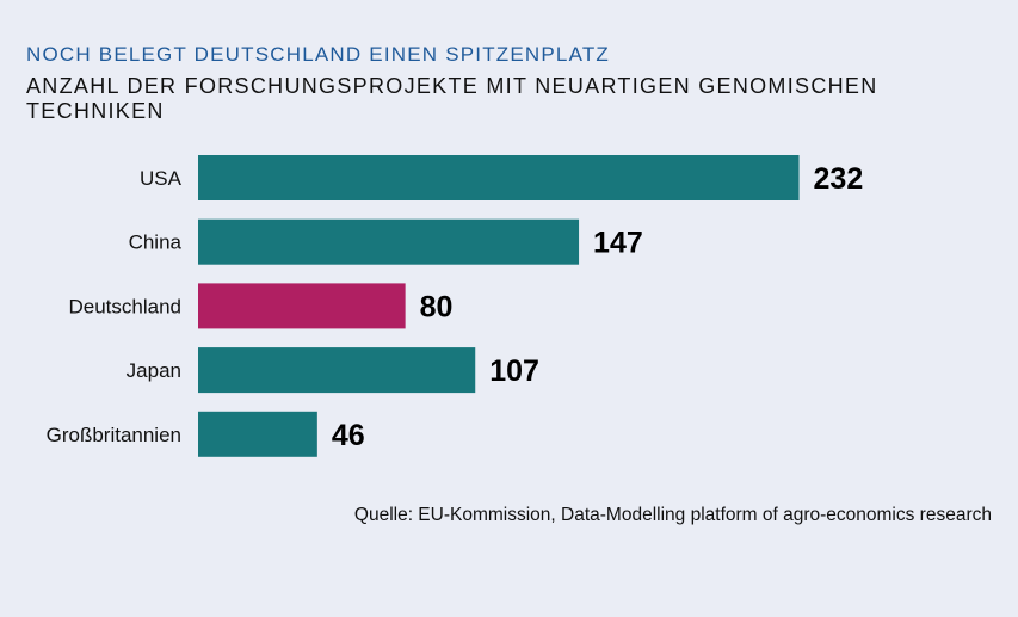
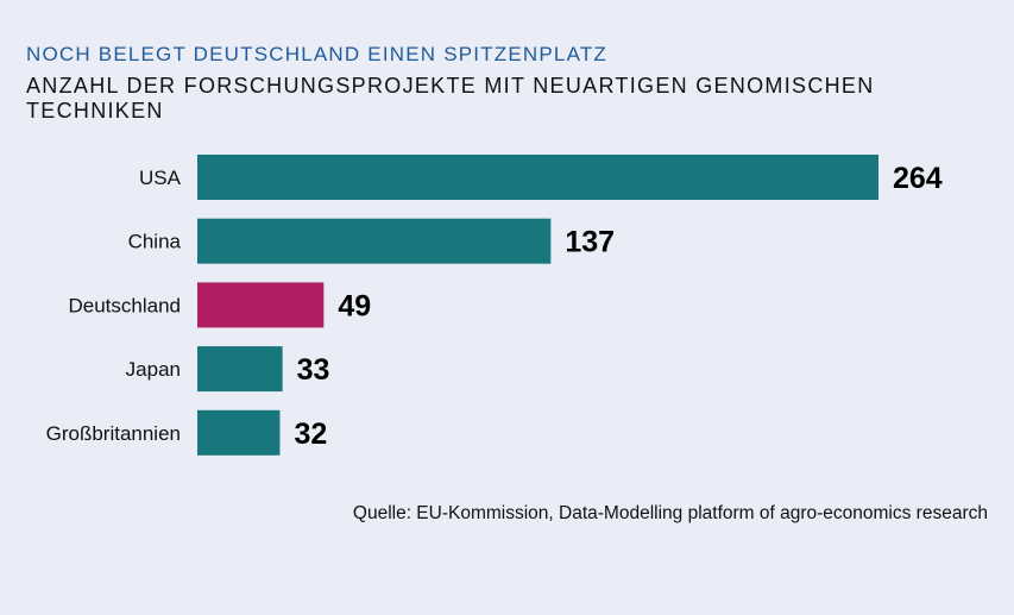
USA: 232 -> 264
China: 147 -> 137
Deutschland: 80 -> 49
Japan: 107 -> 33
Großbritannien: 46 -> 32
